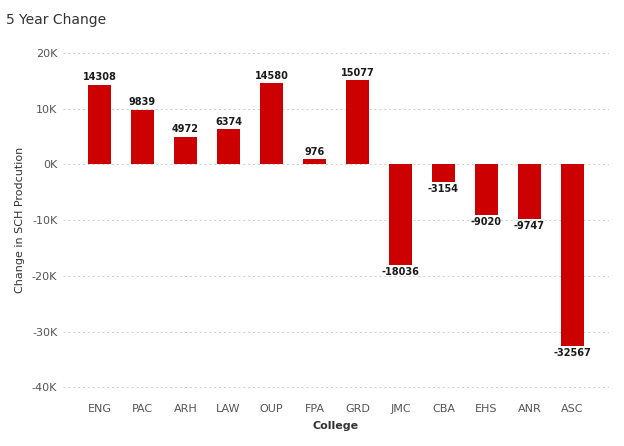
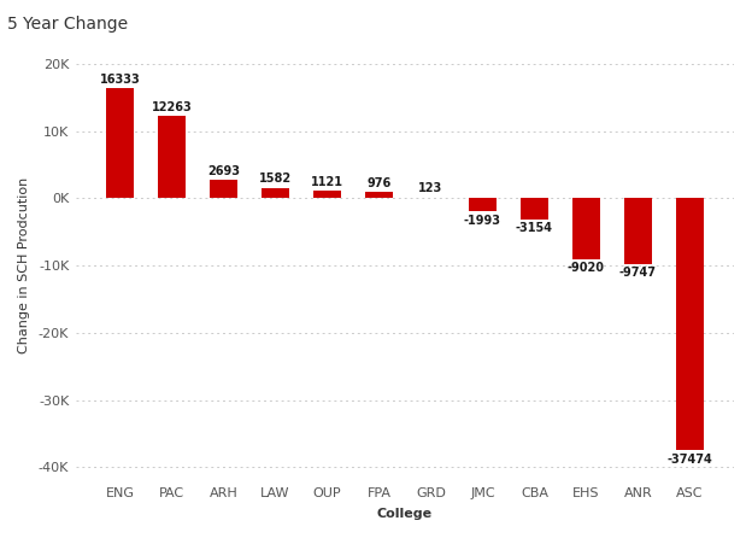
ENG: 14308 -> 16333
PAC: 9839 -> 12263
ARH: 4972 -> 2693
LAW: 6374 -> 1582
OUP: 14580 -> 1121
GRD: 15077 -> 123
JMC: -18036 -> -1993
ASC: -32567 -> -37474
